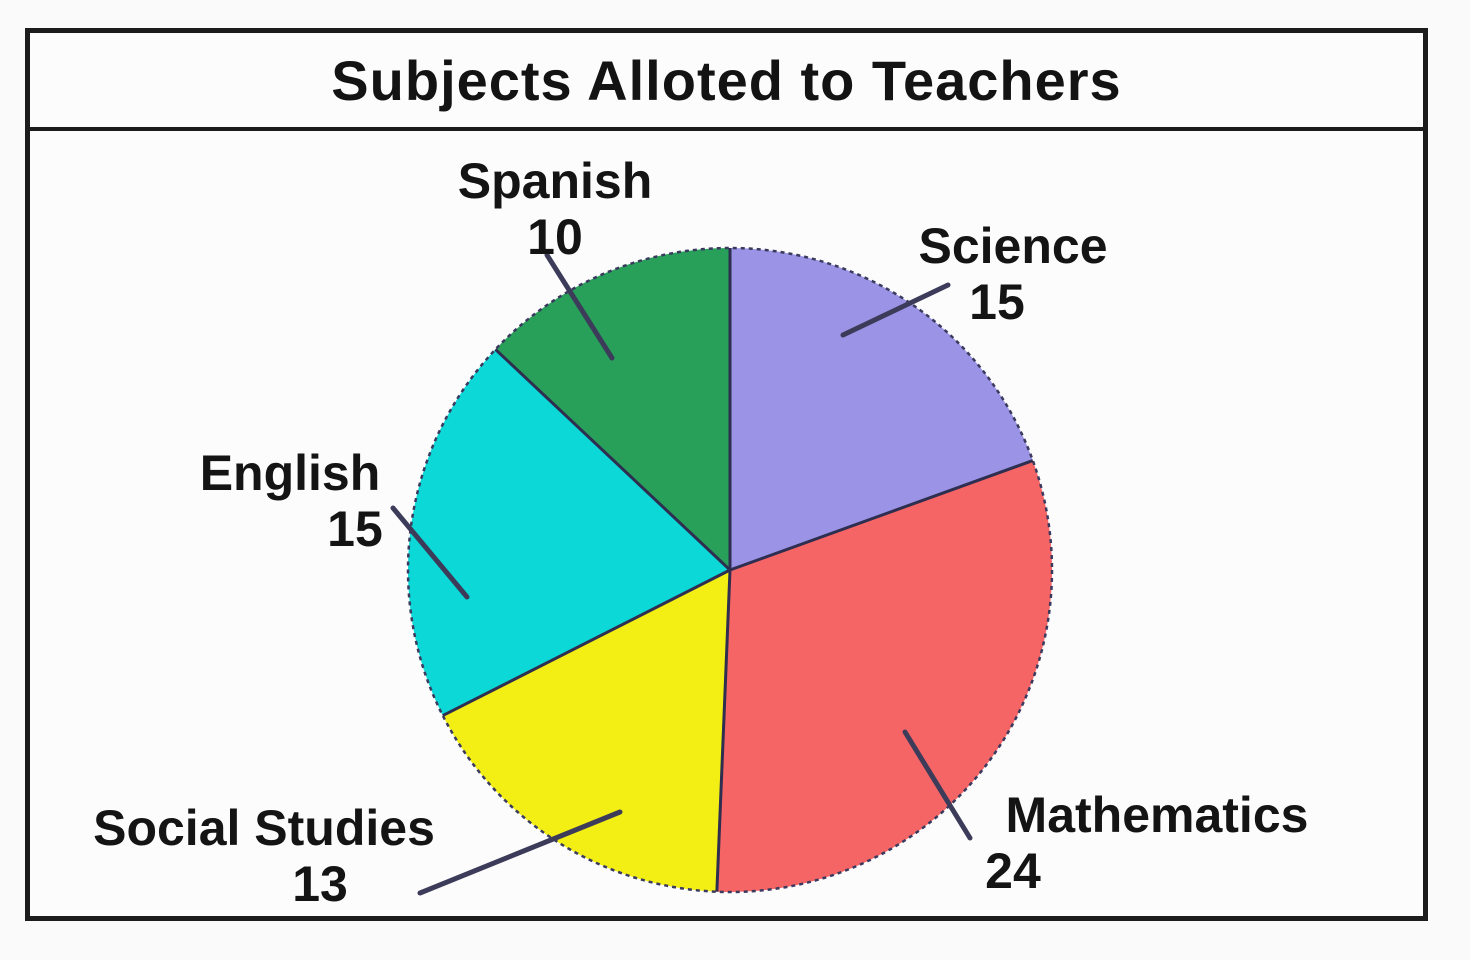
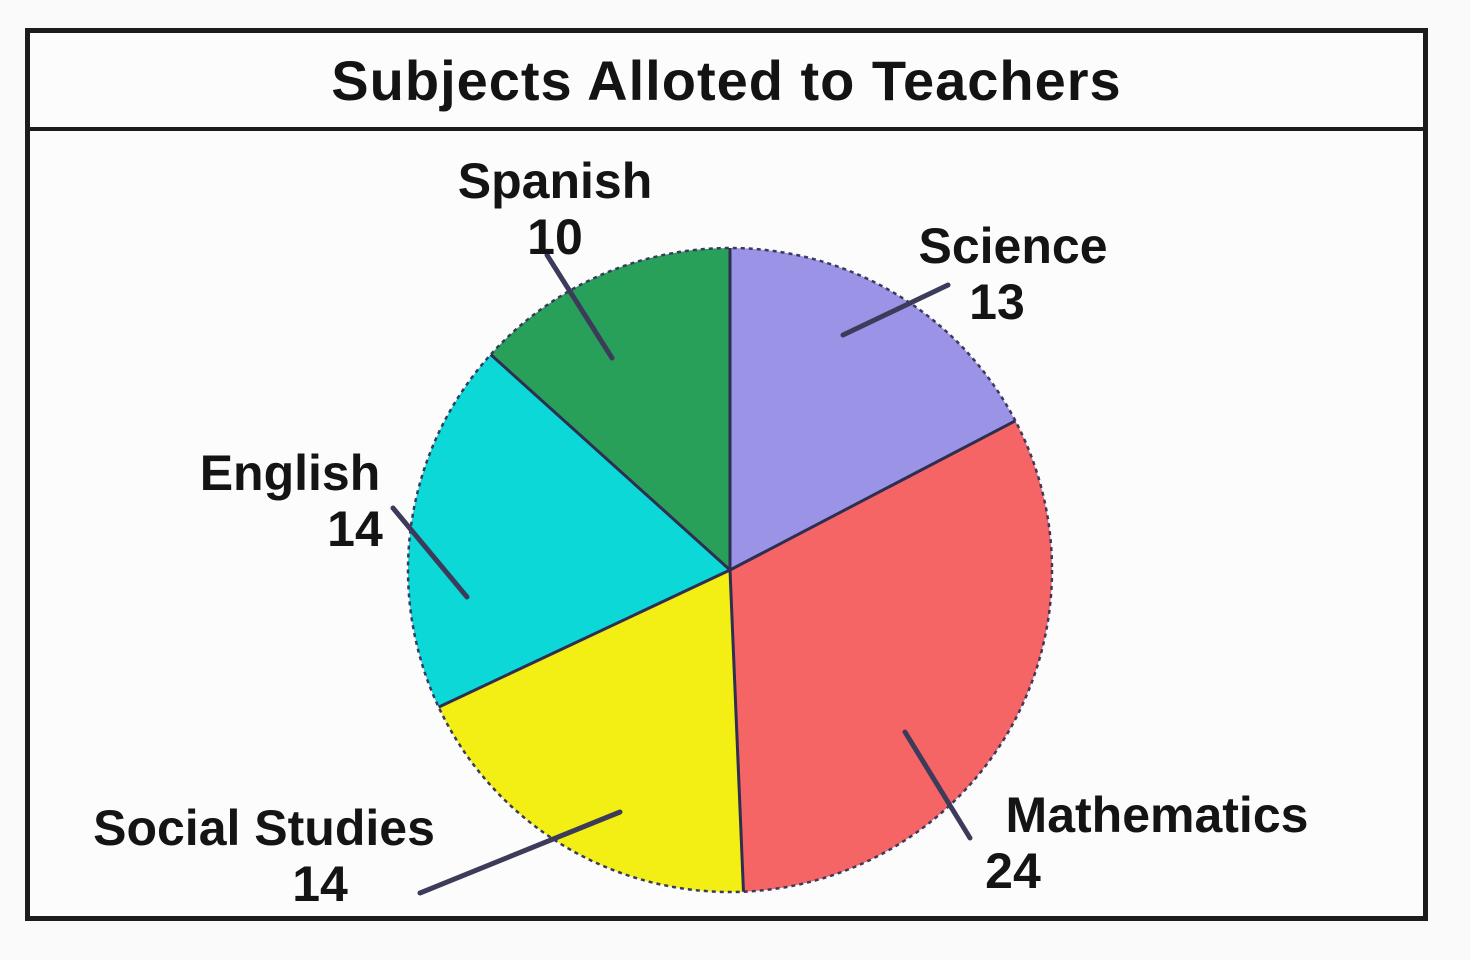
Science: 15 -> 13
Social Studies: 13 -> 14
English: 15 -> 14
